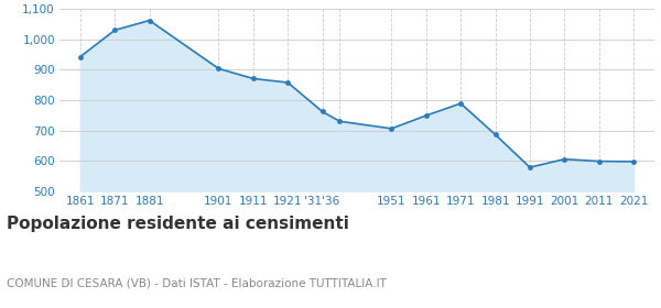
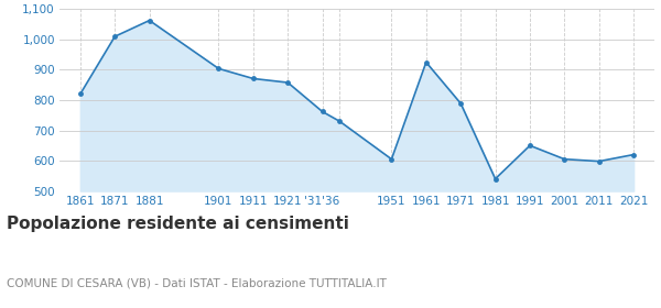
1861: 943 -> 820
1871: 1,031 -> 1,010
1951: 706 -> 605
1961: 749 -> 925
1981: 686 -> 540
1991: 578 -> 650
2021: 597 -> 620
